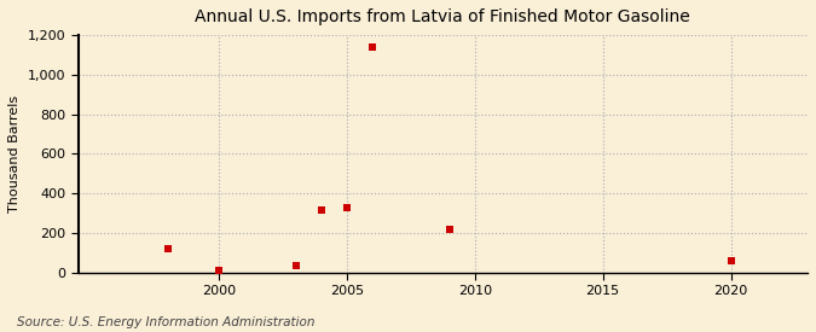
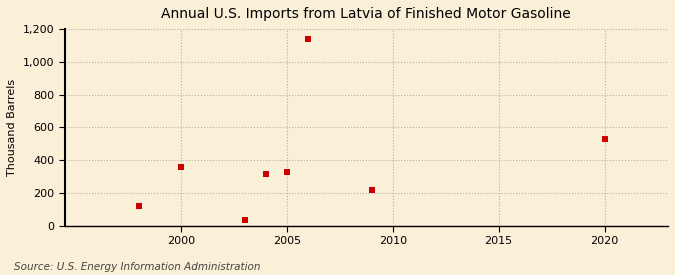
2000: 10 -> 360
2020: 60 -> 530
